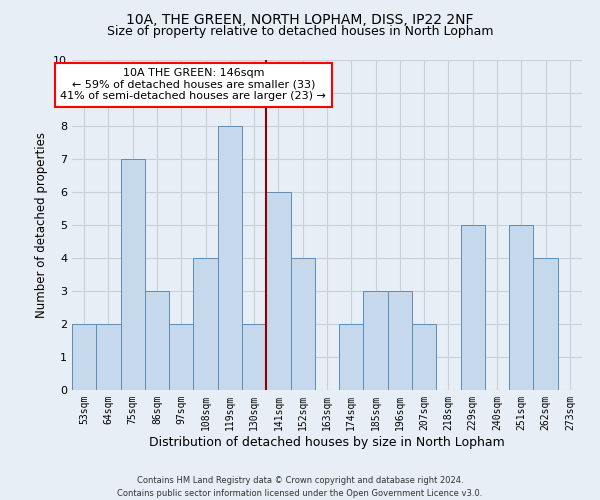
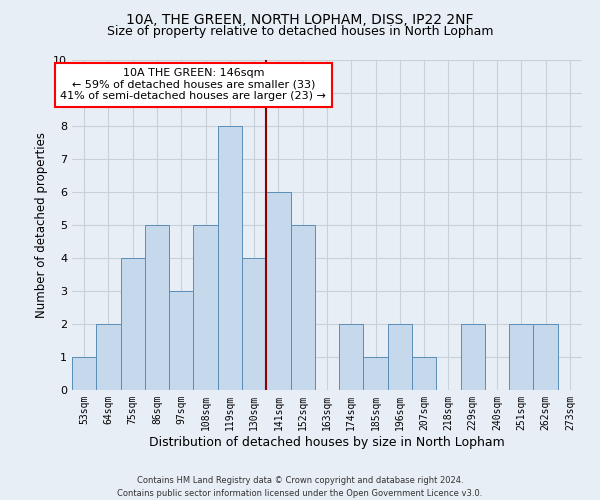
53sqm: 2 -> 1
75sqm: 7 -> 4
86sqm: 3 -> 5
97sqm: 2 -> 3
108sqm: 4 -> 5
130sqm: 2 -> 4
152sqm: 4 -> 5
185sqm: 3 -> 1
196sqm: 3 -> 2
207sqm: 2 -> 1
229sqm: 5 -> 2
251sqm: 5 -> 2
262sqm: 4 -> 2
